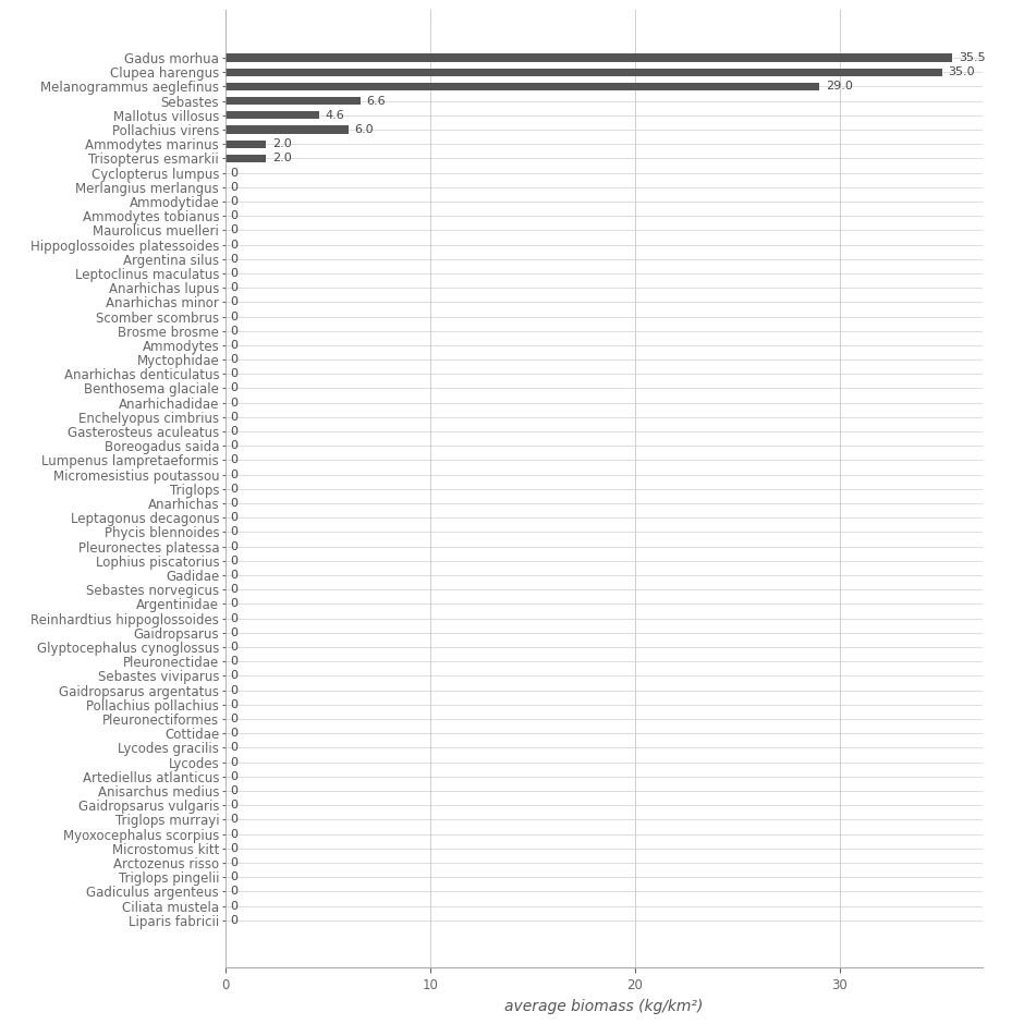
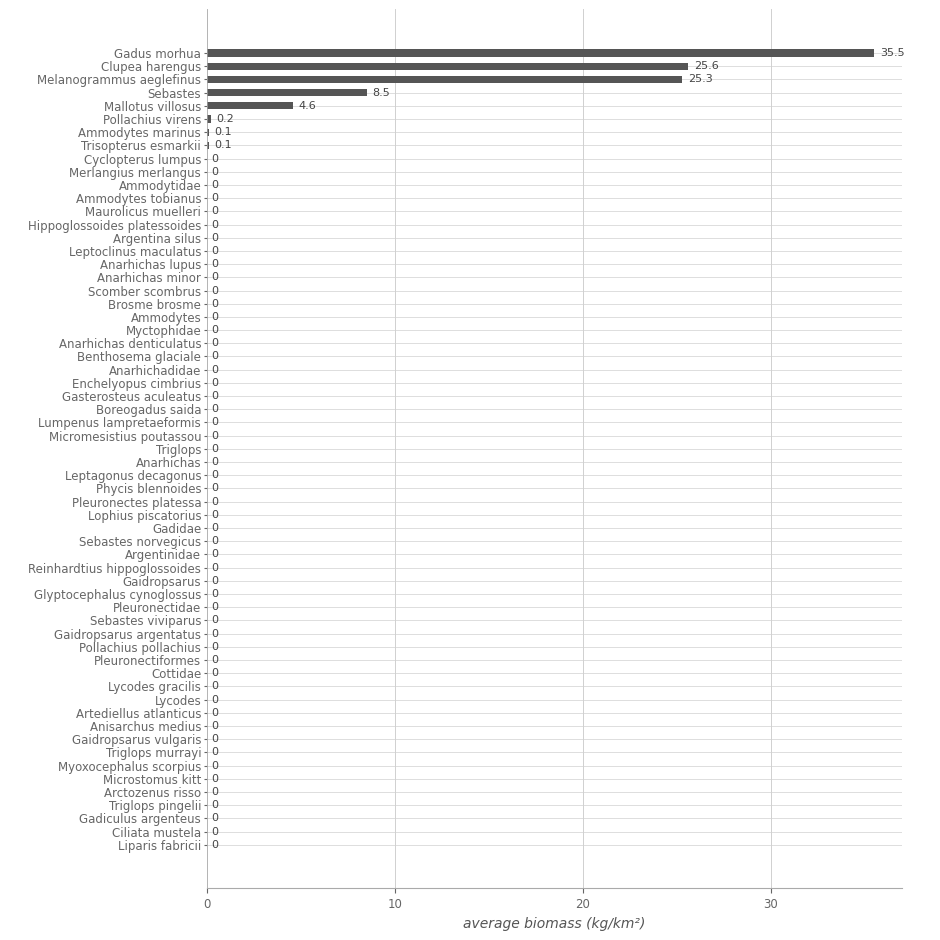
Clupea harengus: 35.0 -> 25.6
Melanogrammus aeglefinus: 29.0 -> 25.3
Sebastes: 6.6 -> 8.5
Pollachius virens: 6.0 -> 0.2
Ammodytes marinus: 2.0 -> 0.1
Trisopterus esmarkii: 2.0 -> 0.1
